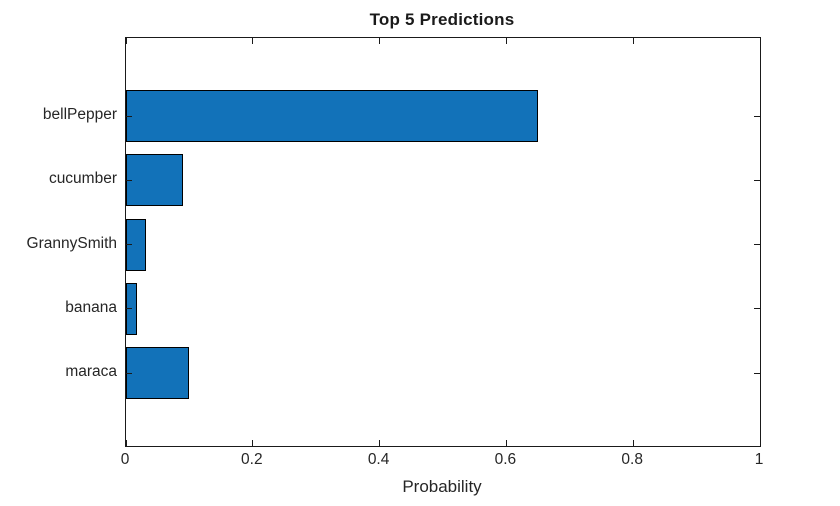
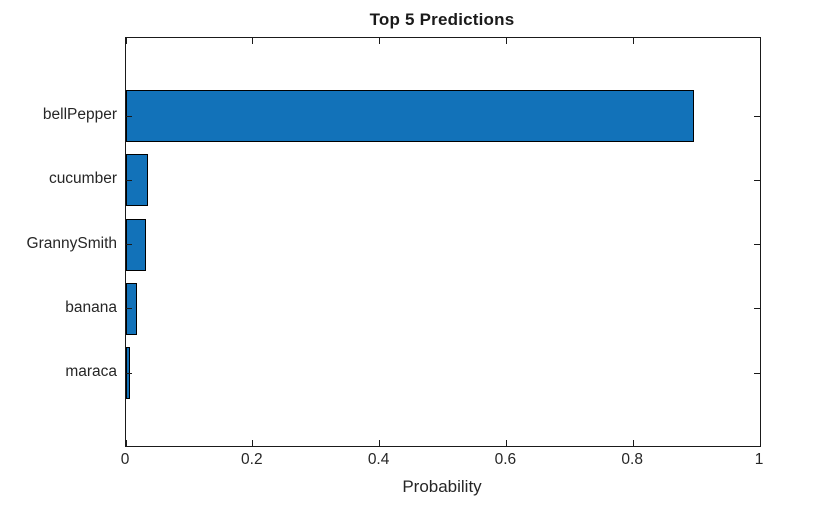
bellPepper: 0.65 -> 0.90
cucumber: 0.09 -> 0.04
maraca: 0.10 -> 0.01
